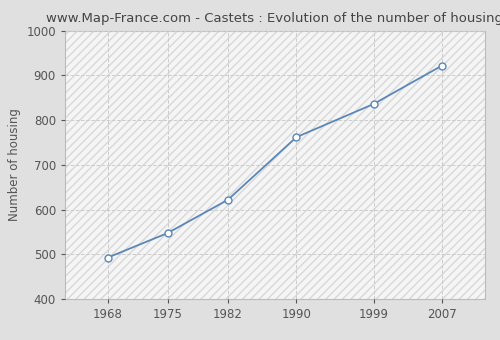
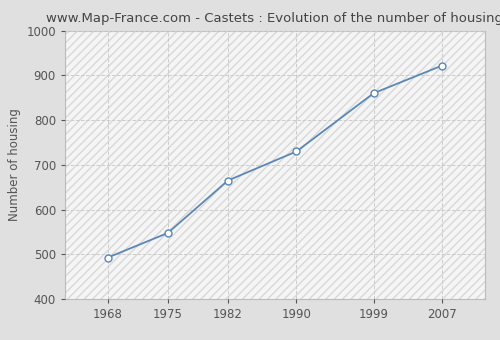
1982: 622 -> 665
1990: 762 -> 730
1999: 836 -> 860
